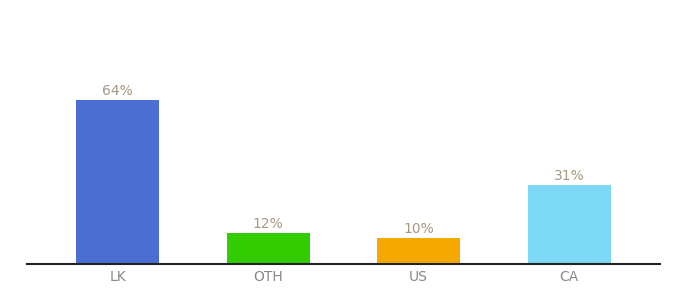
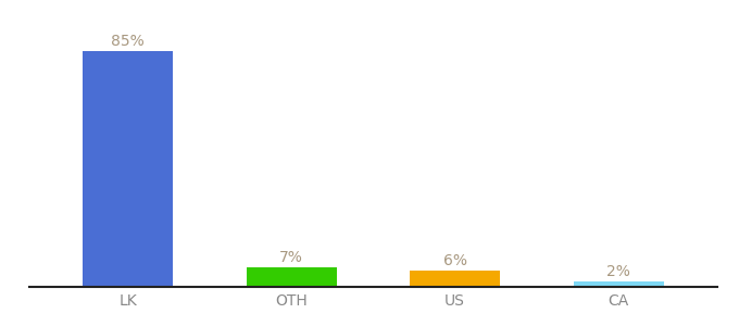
LK: 64% -> 85%
OTH: 12% -> 7%
US: 10% -> 6%
CA: 31% -> 2%
